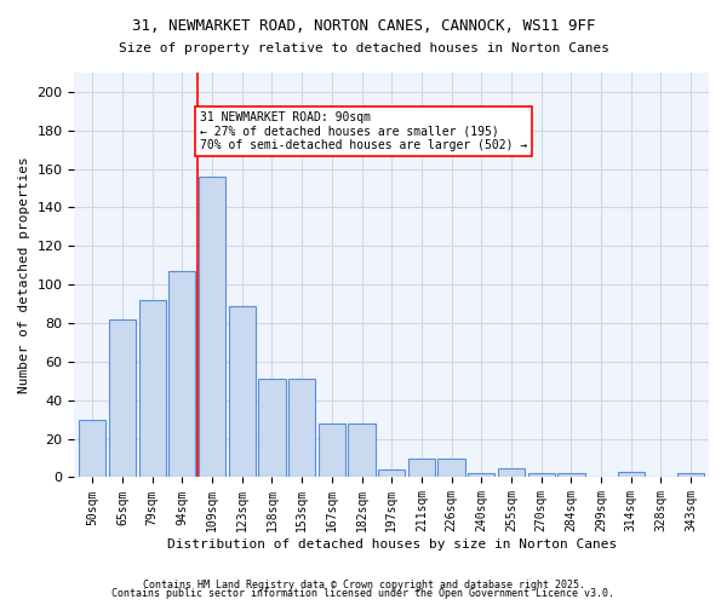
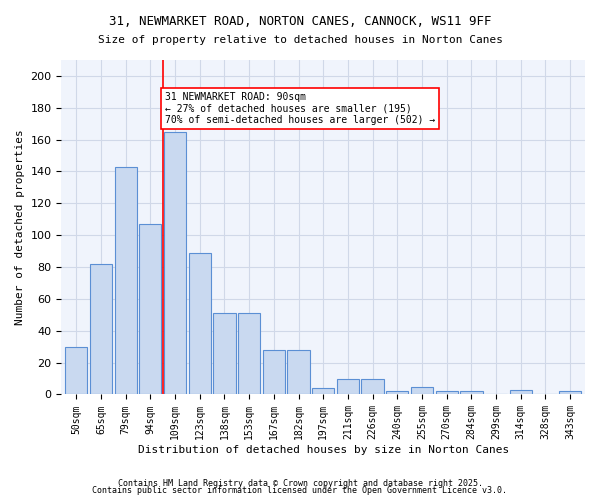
79sqm: 92 -> 143
109sqm: 156 -> 165
